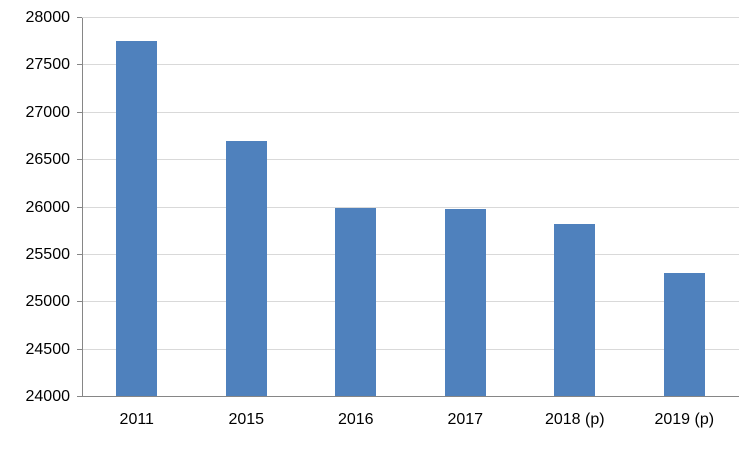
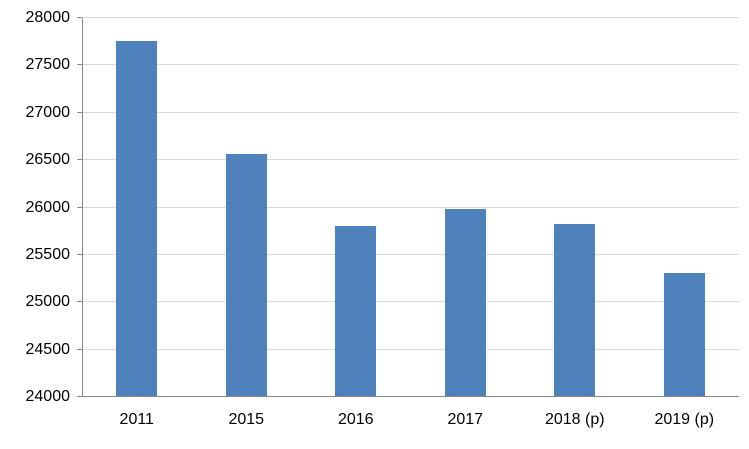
2015: 26700 -> 26600
2016: 26000 -> 25800
